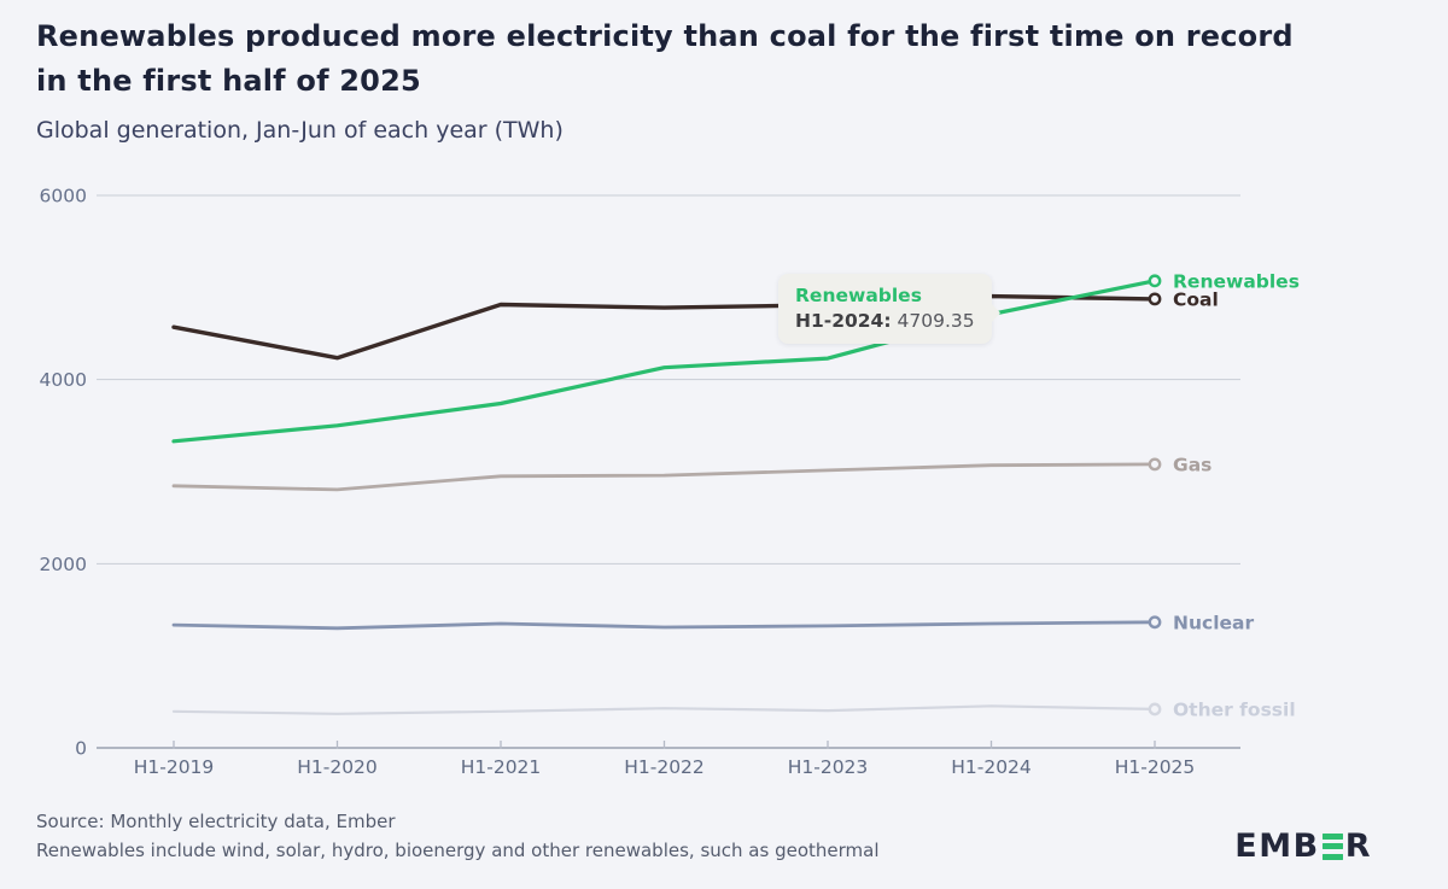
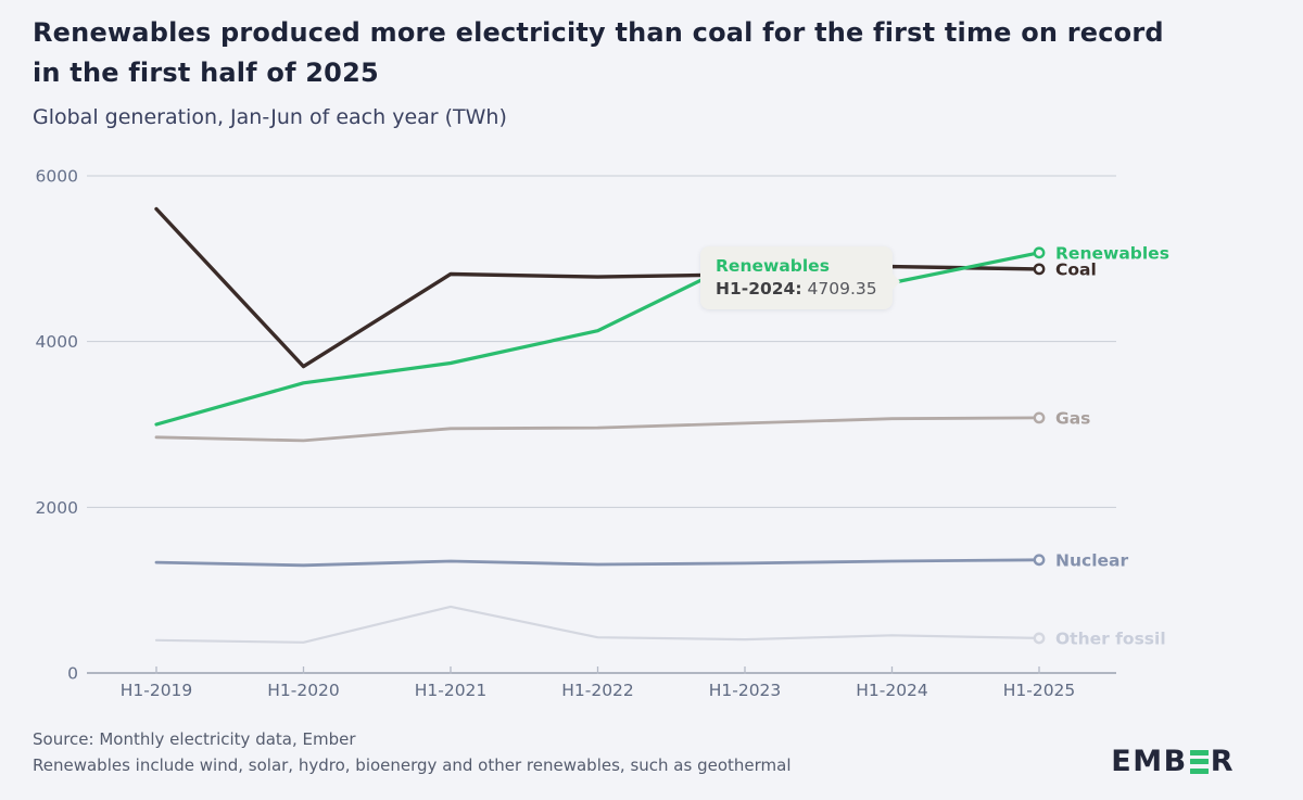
Renewables/H1-2019: 3300 -> 3000
Coal/H1-2019: 4600 -> 5600
Coal/H1-2020: 4200 -> 3700
Other fossil/H1-2021: 400 -> 800
Renewables/H1-2023: 4200 -> 5000
